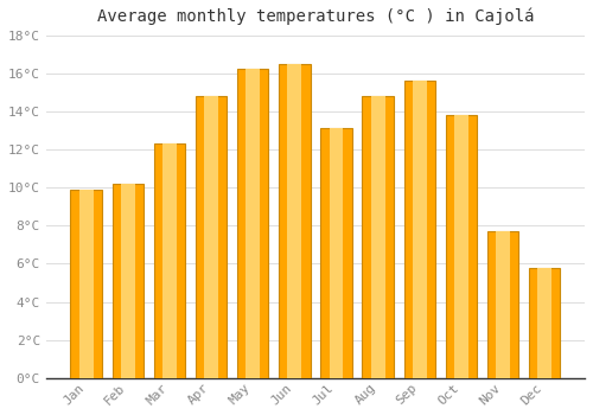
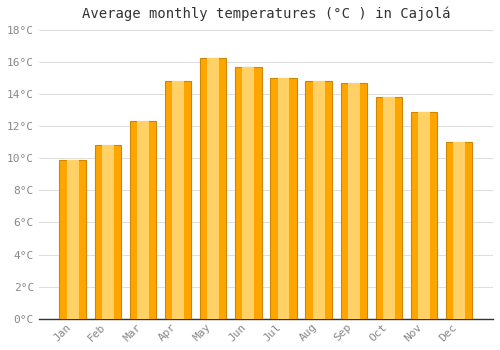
Feb: 10.2°C -> 10.8°C
Jun: 16.5°C -> 15.7°C
Jul: 13.1°C -> 15.0°C
Sep: 15.6°C -> 14.7°C
Nov: 7.7°C -> 12.9°C
Dec: 5.8°C -> 11.0°C
